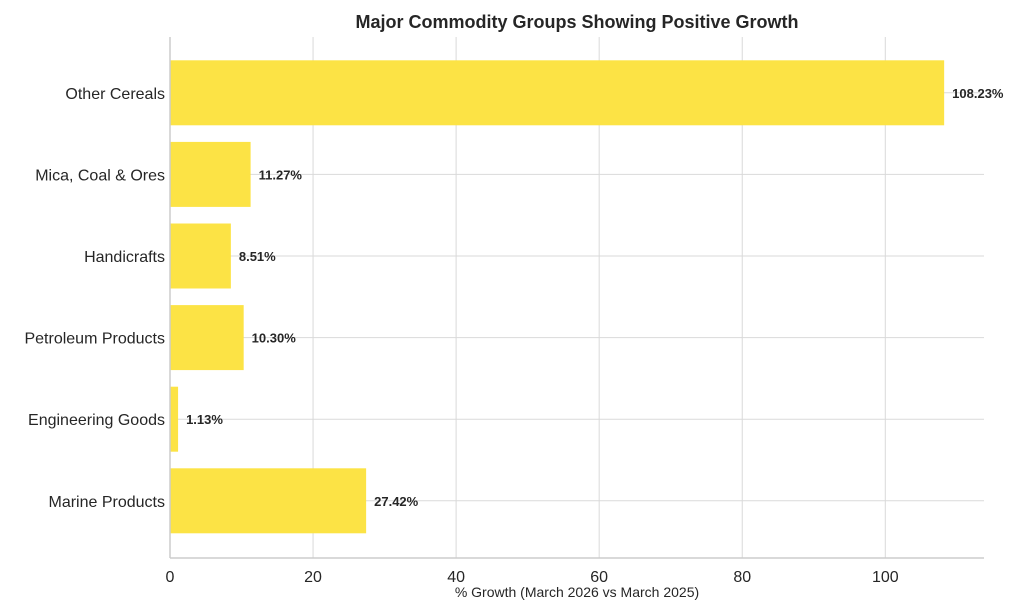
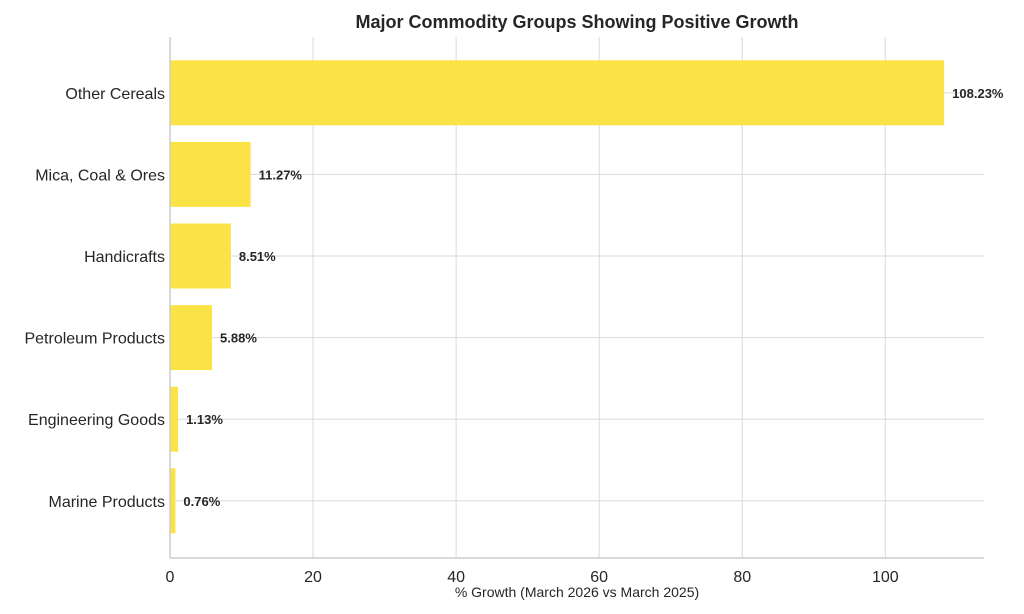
Petroleum Products: 10.30% -> 5.88%
Marine Products: 27.42% -> 0.76%
